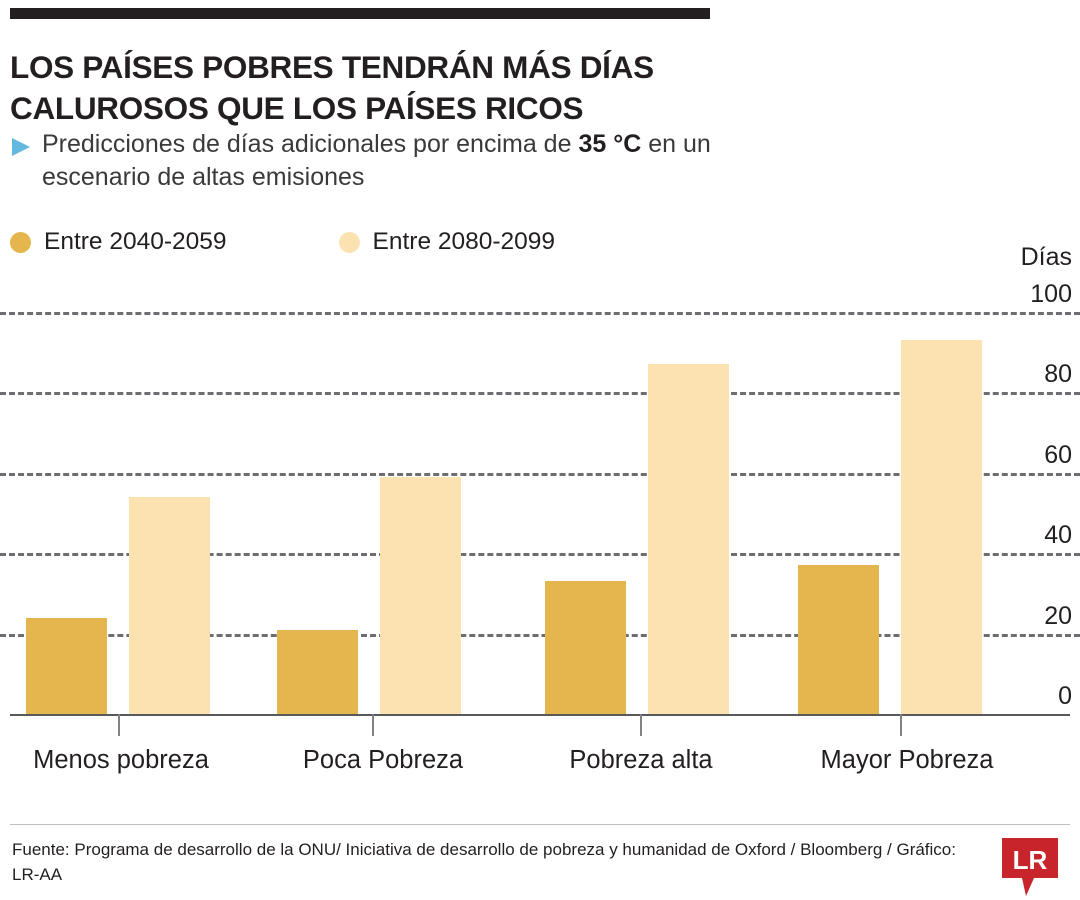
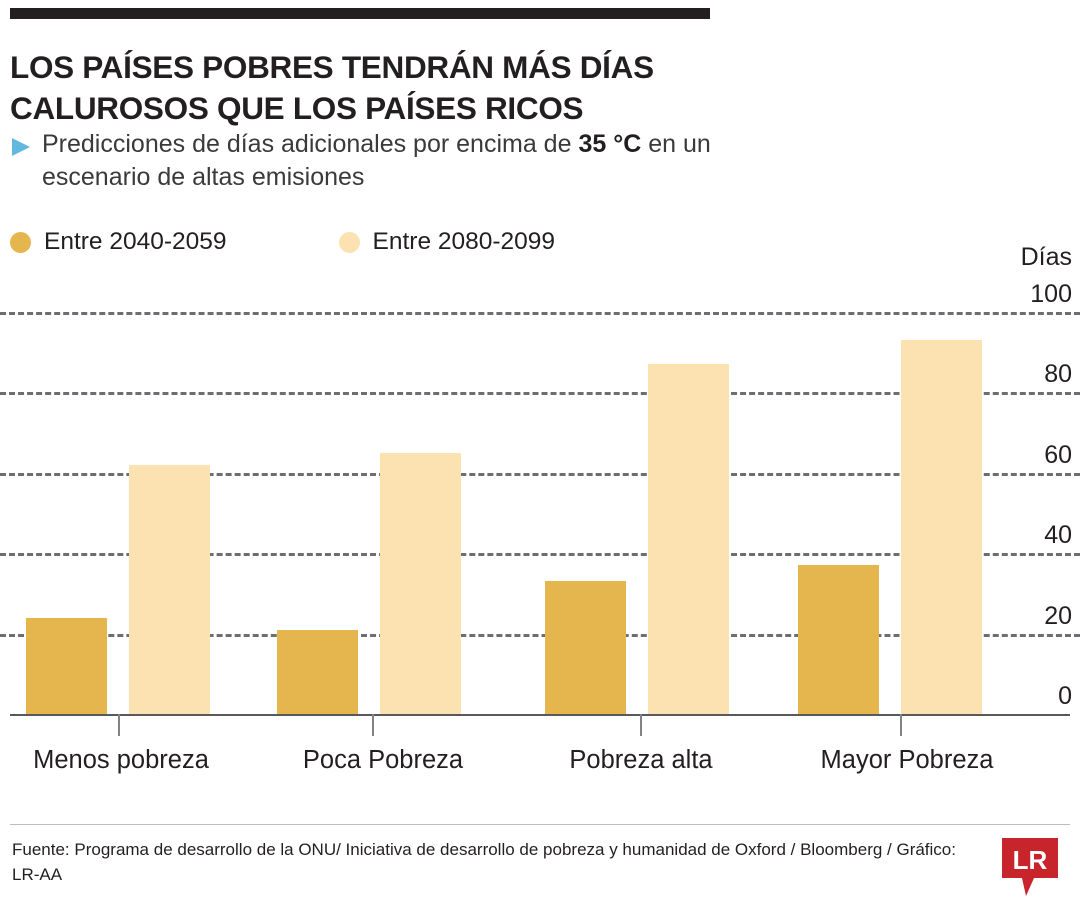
Entre 2080-2099/Menos pobreza: 54 -> 62
Entre 2080-2099/Poca Pobreza: 59 -> 65
